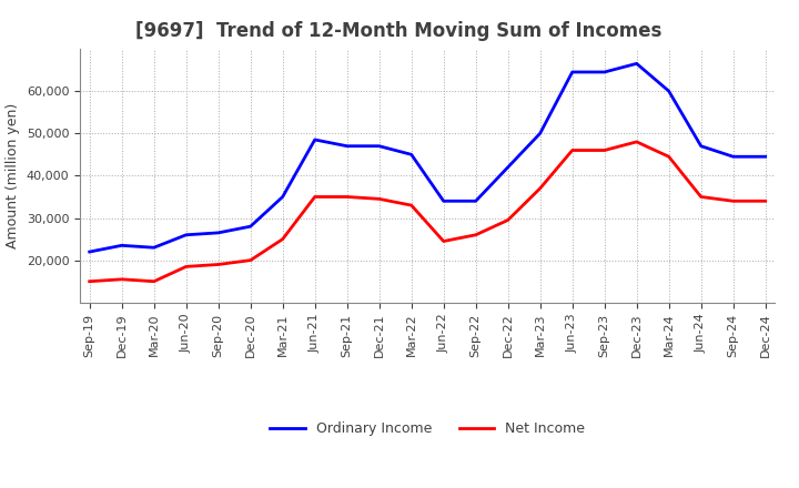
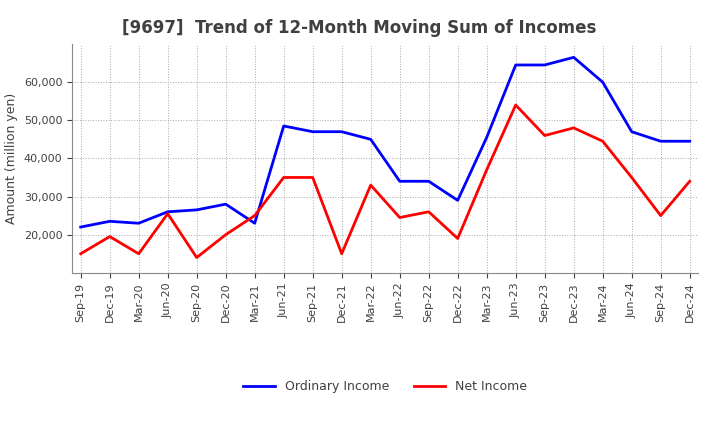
Net Income/Dec-19: 15,500 -> 19,500
Net Income/Jun-20: 18,500 -> 25,500
Net Income/Sep-20: 19,000 -> 14,000
Ordinary Income/Mar-21: 35,000 -> 23,000
Net Income/Dec-21: 34,500 -> 15,000
Ordinary Income/Dec-22: 42,000 -> 29,000
Net Income/Dec-22: 29,500 -> 19,000
Ordinary Income/Mar-23: 50,000 -> 45,500
Net Income/Jun-23: 46,000 -> 54,000
Net Income/Sep-24: 34,000 -> 25,000
